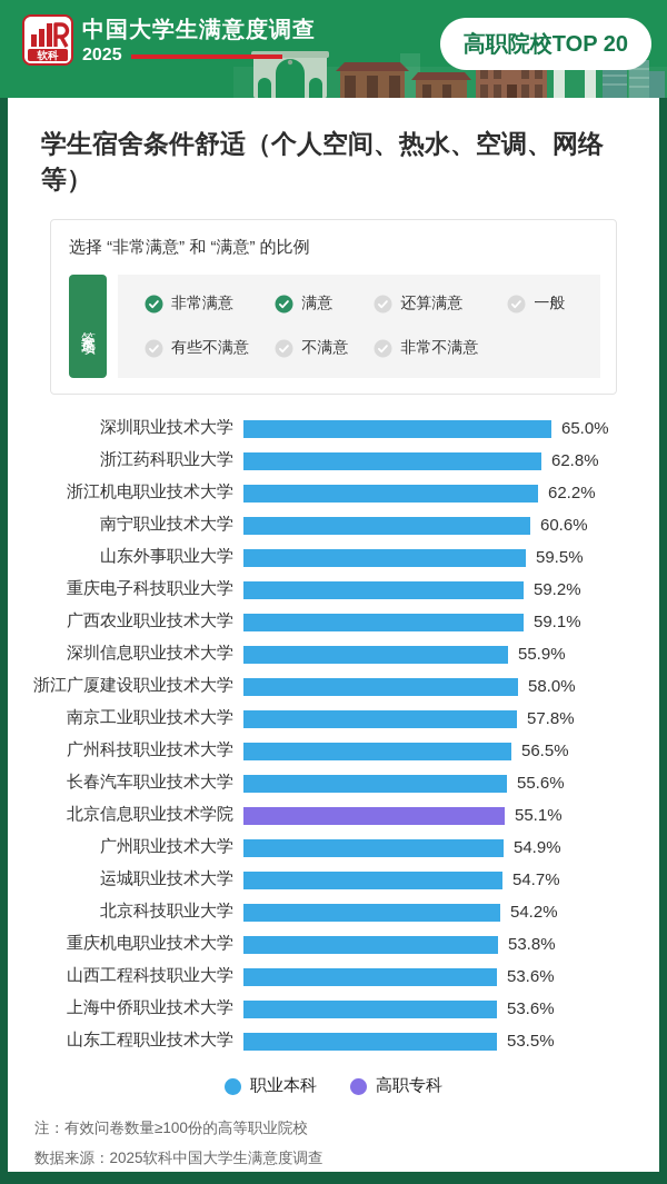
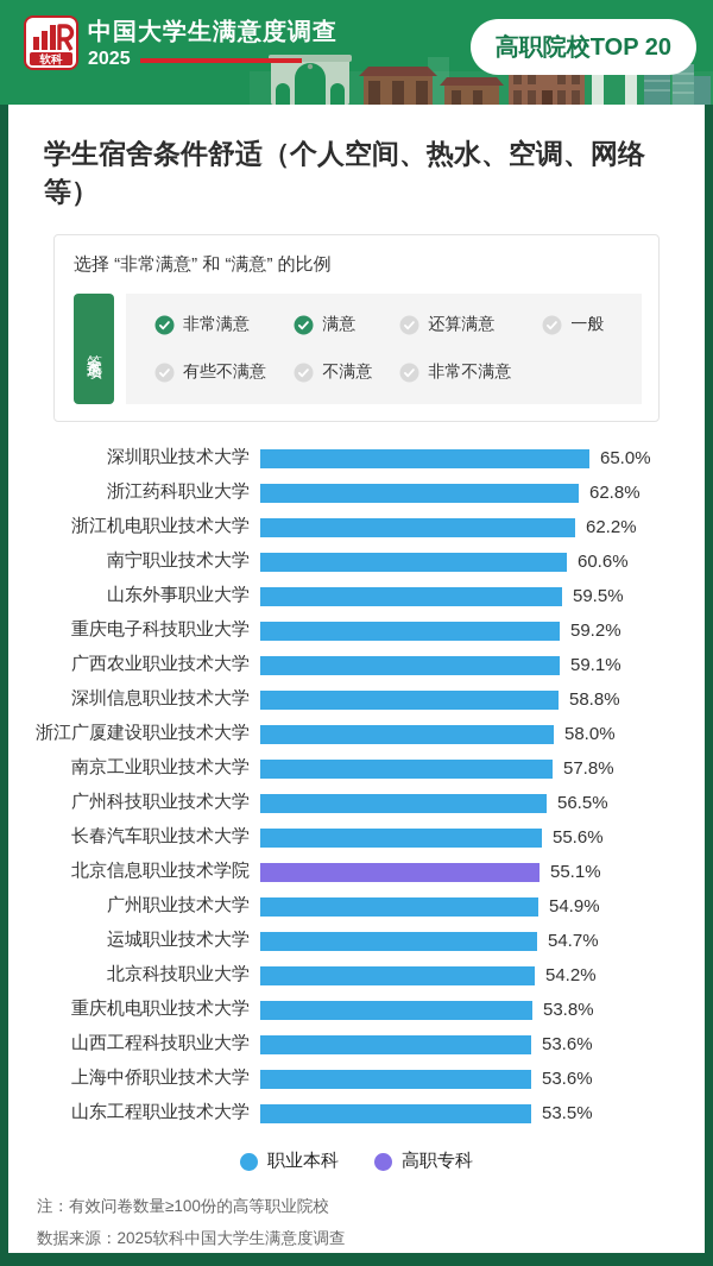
深圳信息职业技术大学: 55.9% -> 58.8%
